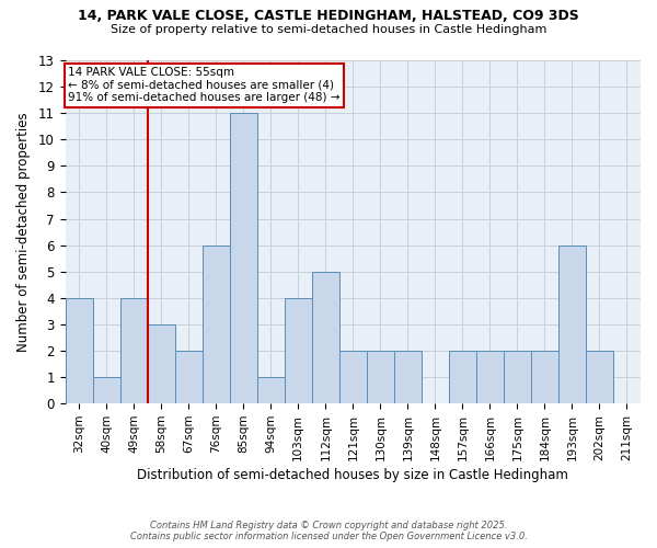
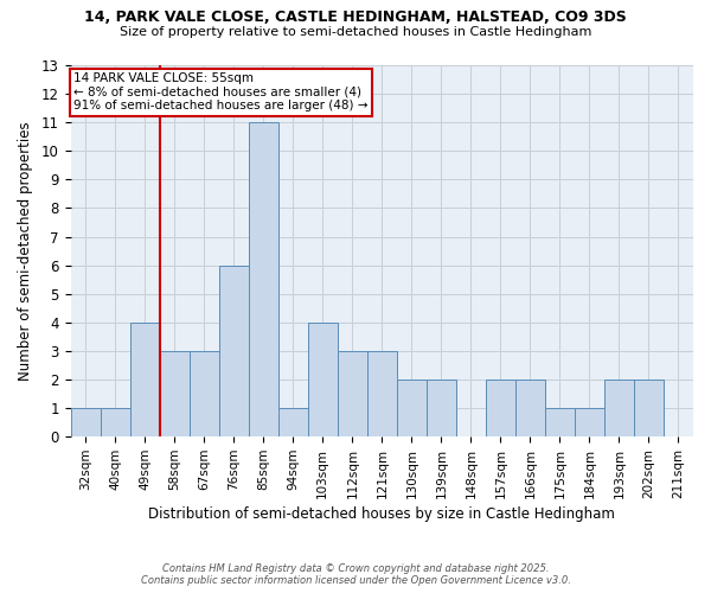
32sqm: 4 -> 1
67sqm: 2 -> 3
112sqm: 5 -> 3
121sqm: 2 -> 3
175sqm: 2 -> 1
184sqm: 2 -> 1
193sqm: 6 -> 2
